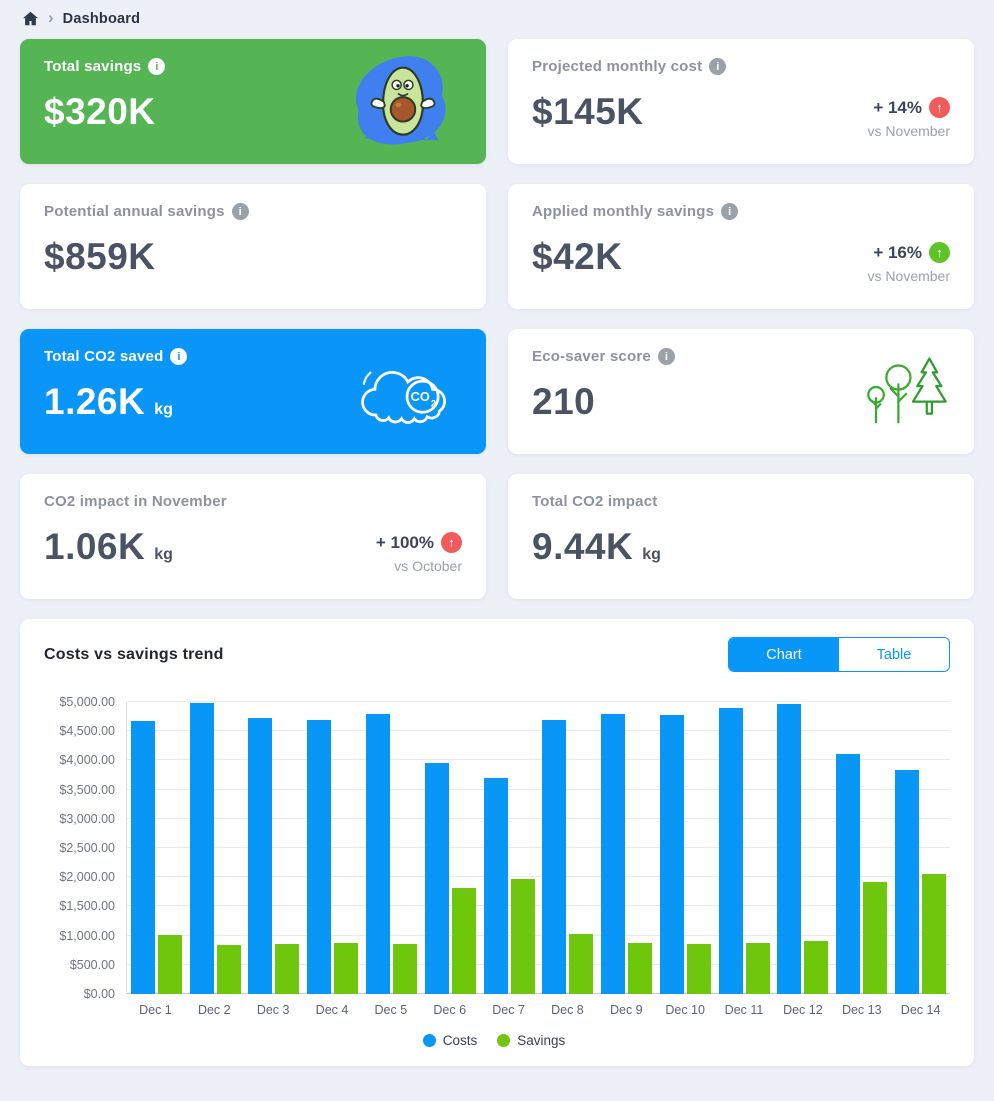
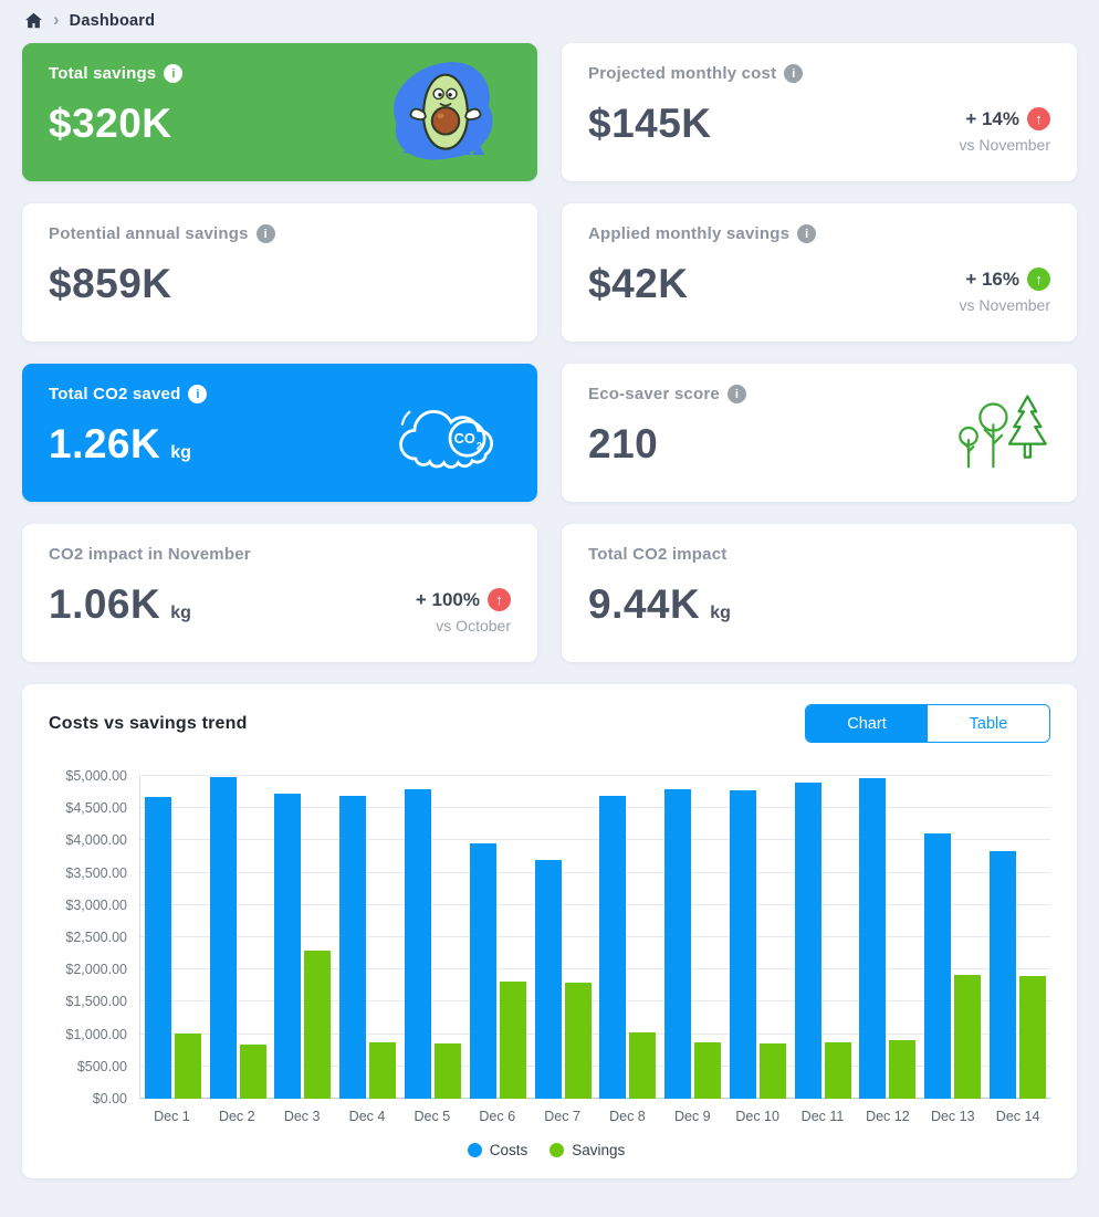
Savings/Dec 3: $900 -> $2300
Savings/Dec 7: $2000 -> $1800
Savings/Dec 14: $2000 -> $1900
